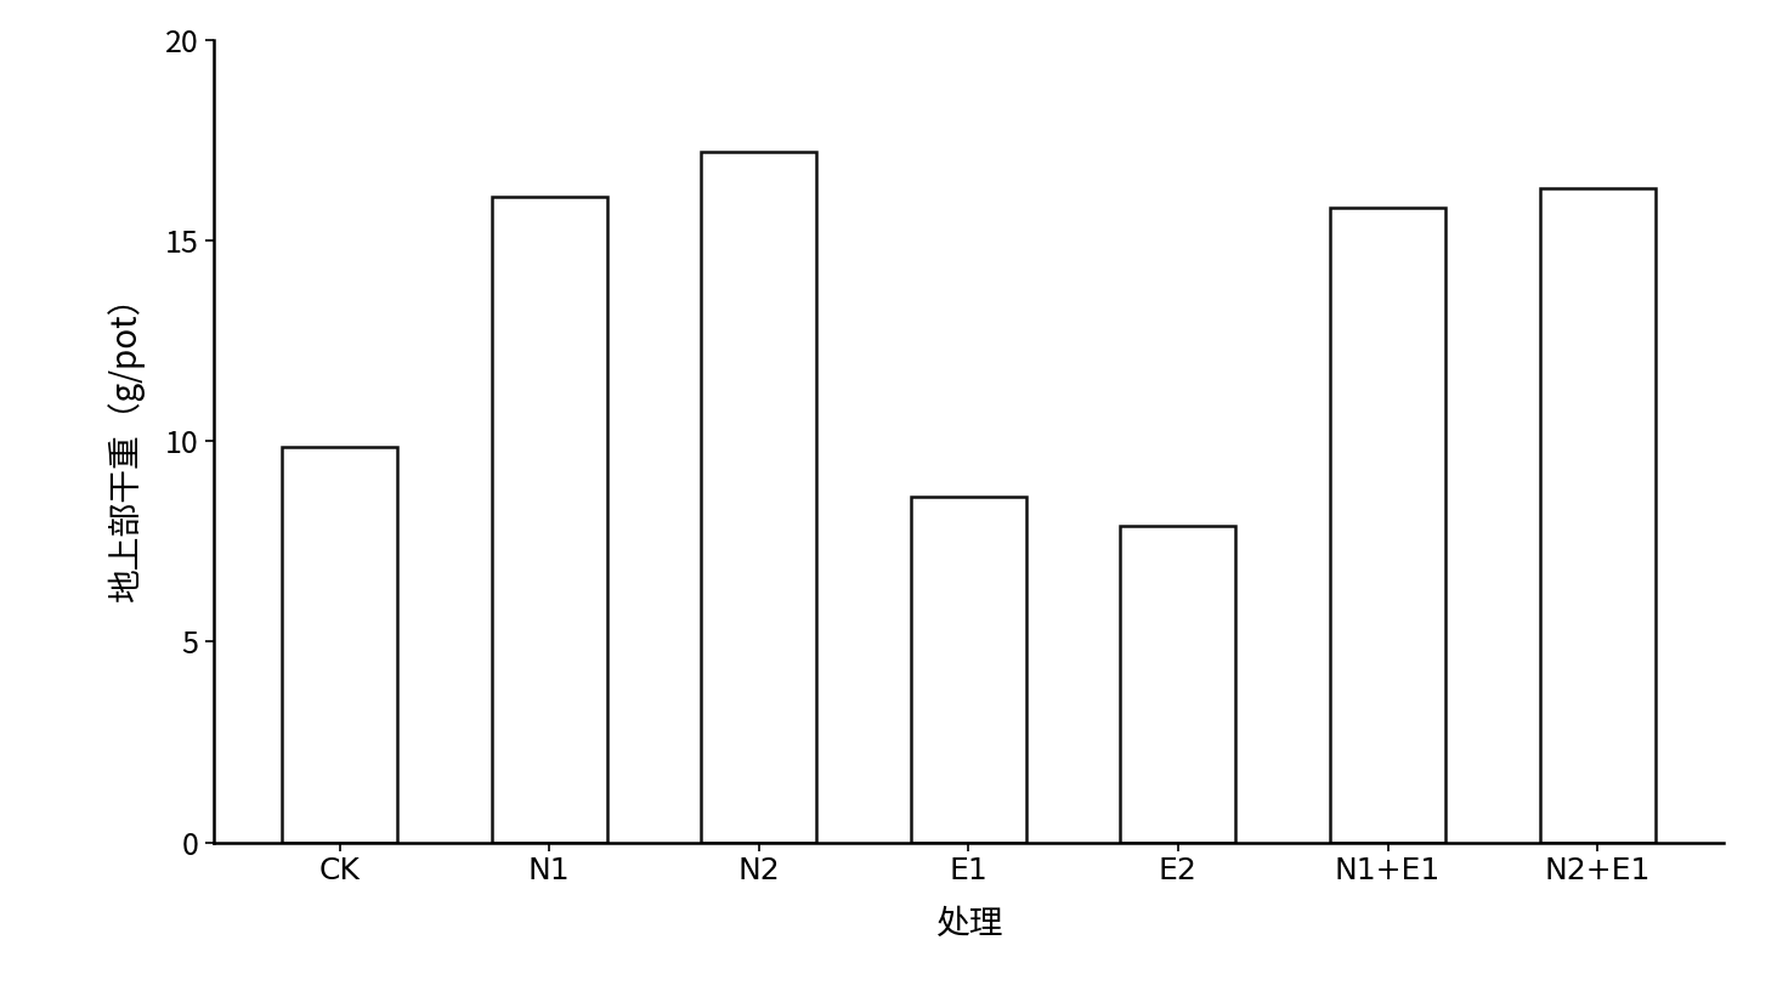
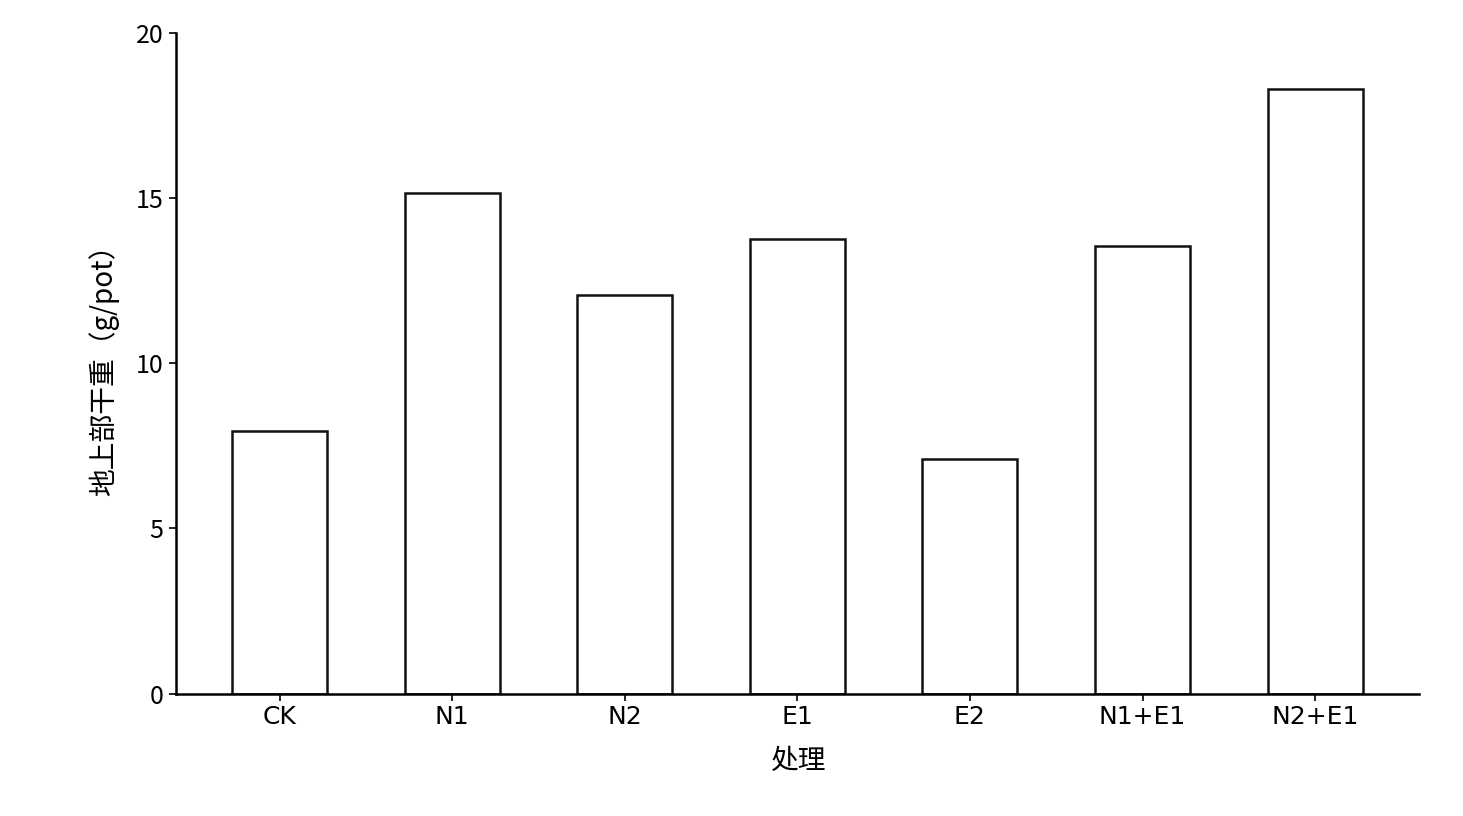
CK: 9.85 -> 7.95
N1: 16.10 -> 15.15
N2: 17.20 -> 12.05
E1: 8.60 -> 13.75
E2: 7.90 -> 7.10
N1+E1: 15.80 -> 13.55
N2+E1: 16.30 -> 18.30
